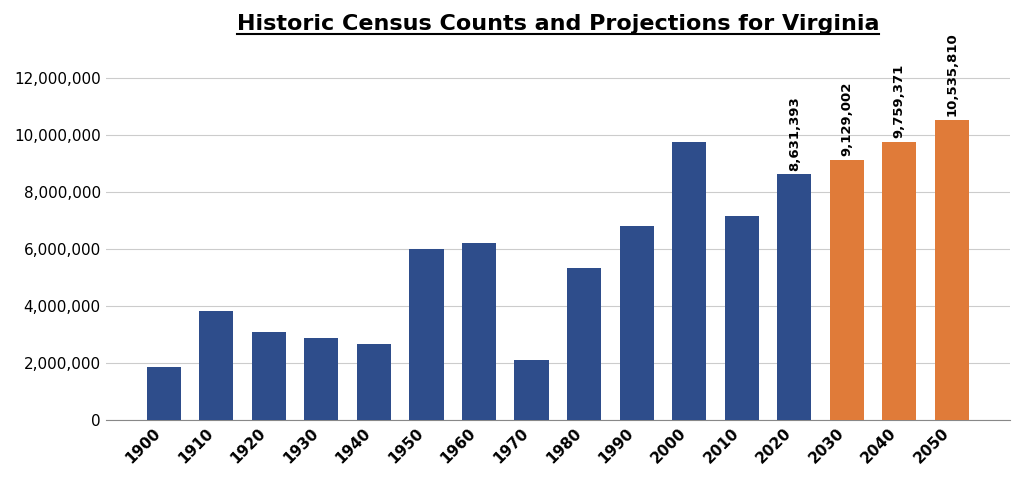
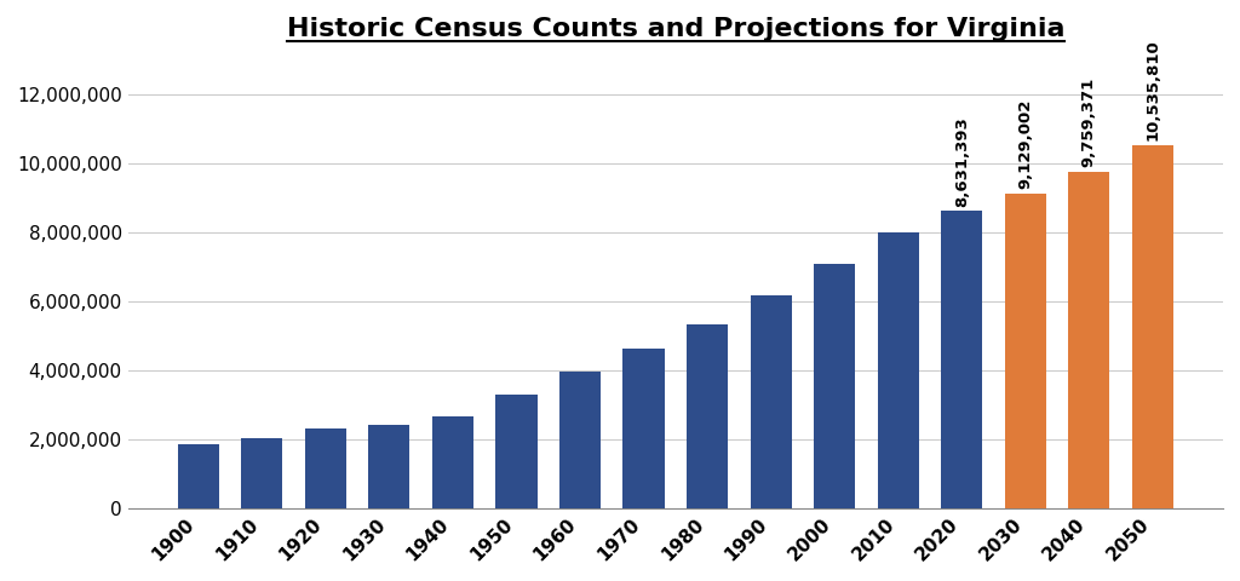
1910: 3,850,000 -> 2,060,000
1920: 3,100,000 -> 2,310,000
1930: 2,900,000 -> 2,420,000
1950: 6,000,000 -> 3,320,000
1960: 6,200,000 -> 3,970,000
1970: 2,100,000 -> 4,650,000
1990: 6,800,000 -> 6,190,000
2000: 9,750,000 -> 7,080,000
2010: 7,150,000 -> 8,000,000
